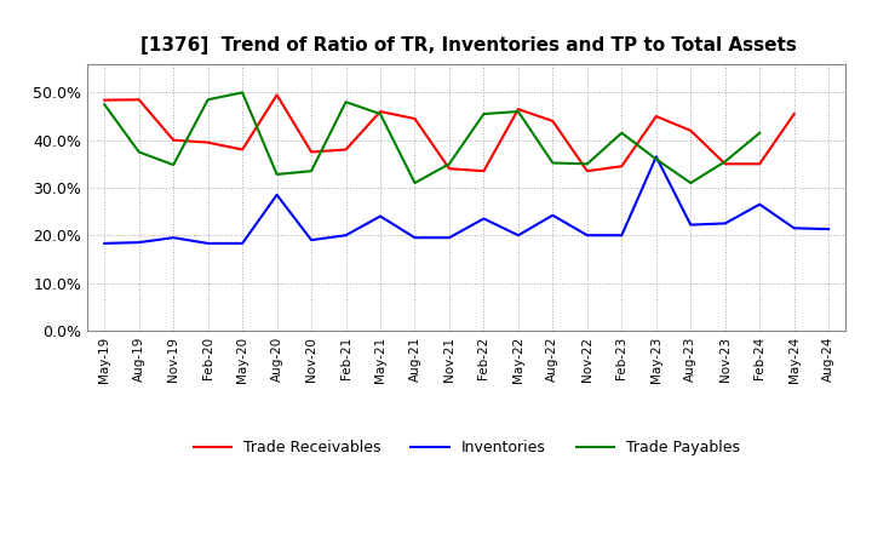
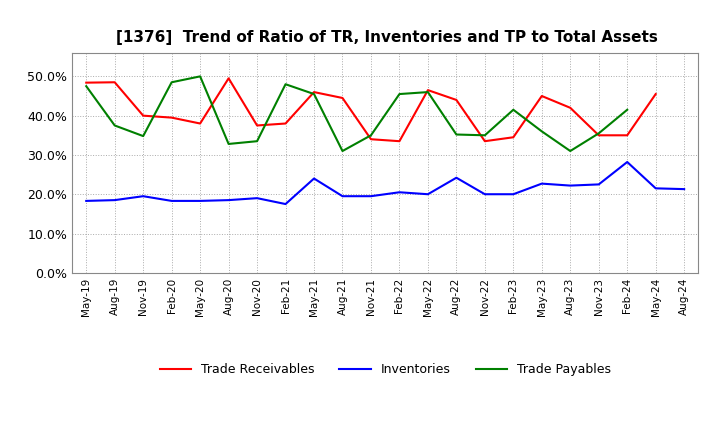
Inventories/Aug-20: 28.5% -> 18.5%
Inventories/Feb-21: 20.0% -> 17.5%
Inventories/Feb-22: 23.5% -> 20.5%
Inventories/May-23: 36.5% -> 22.7%
Inventories/Feb-24: 26.5% -> 28.2%
